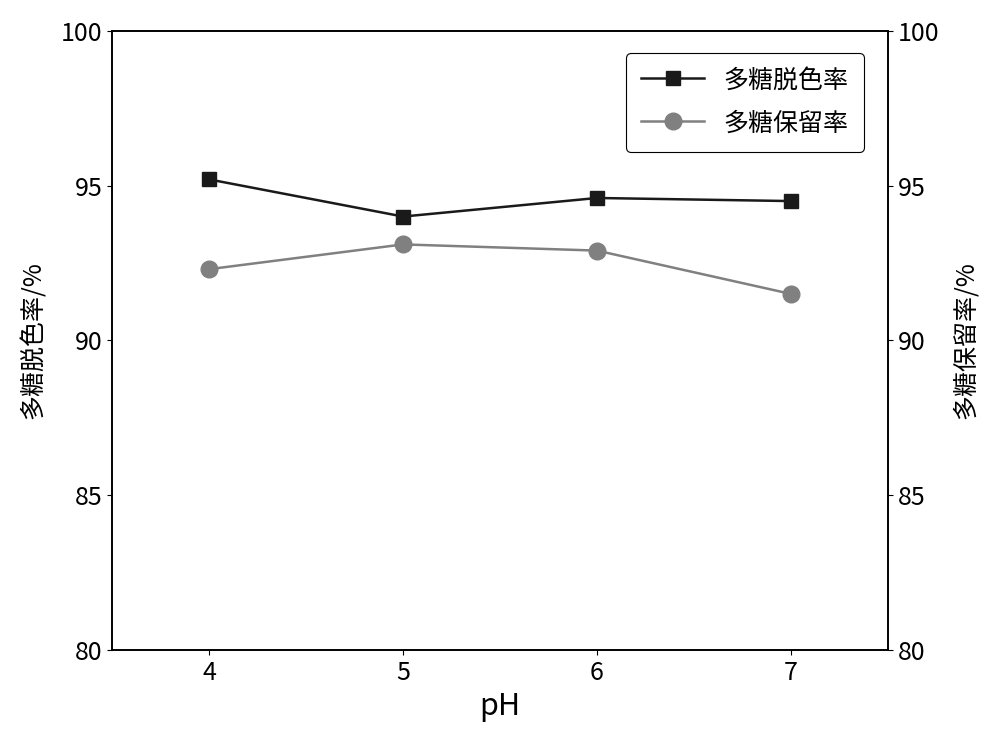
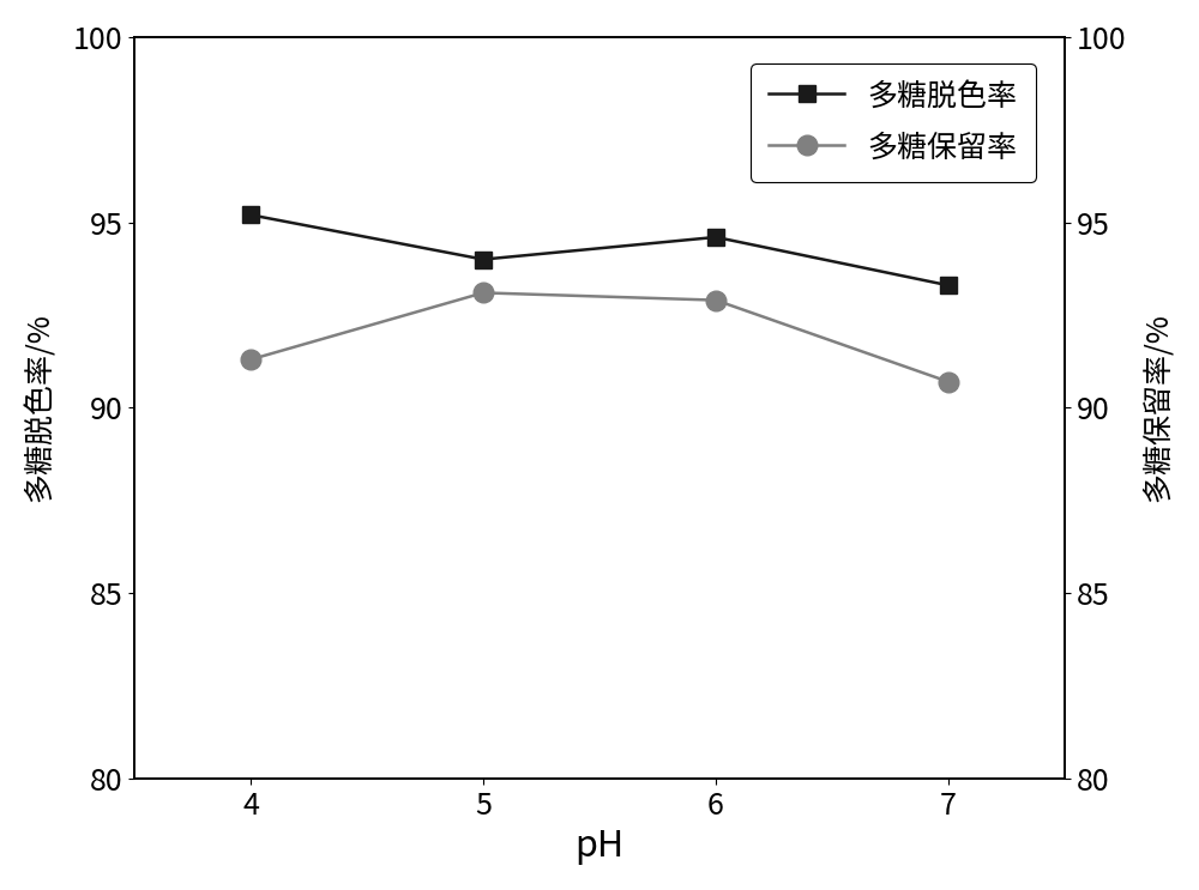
多糖保留率/4: 92.3 -> 91.3
多糖脱色率/7: 94.5 -> 93.3
多糖保留率/7: 91.5 -> 90.7
